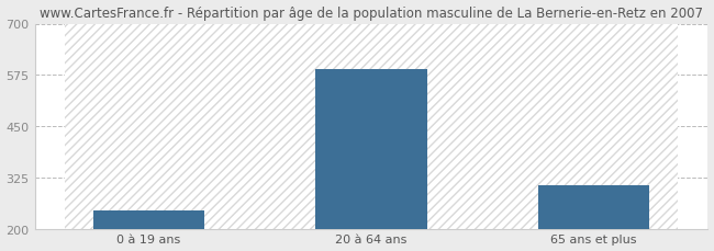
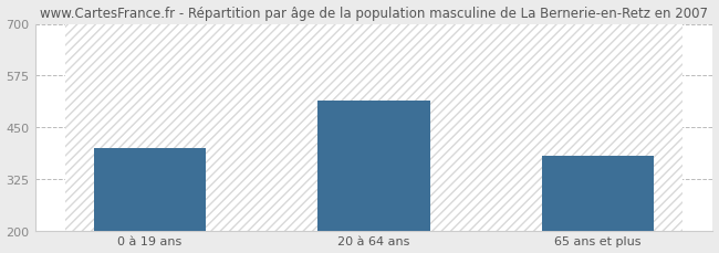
0 à 19 ans: 245 -> 400
20 à 64 ans: 590 -> 515
65 ans et plus: 305 -> 380
